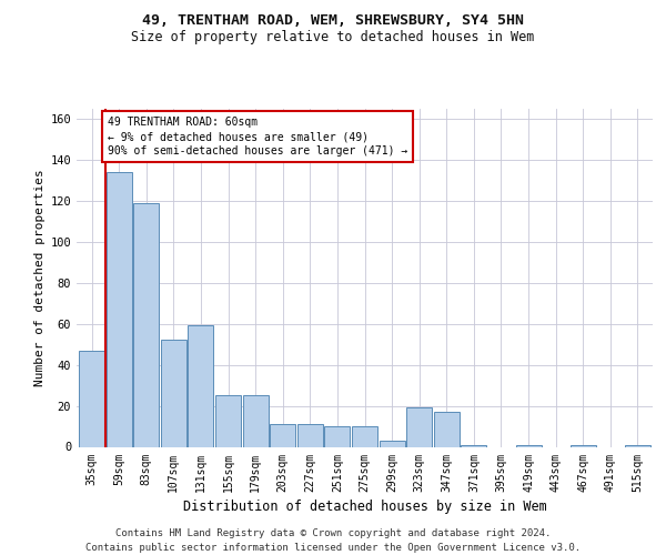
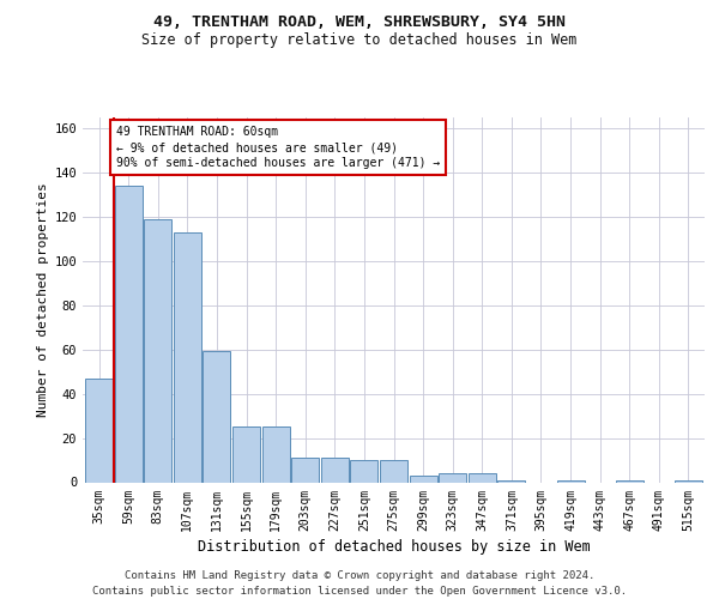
107sqm: 52 -> 113
323sqm: 19 -> 4
347sqm: 17 -> 4
